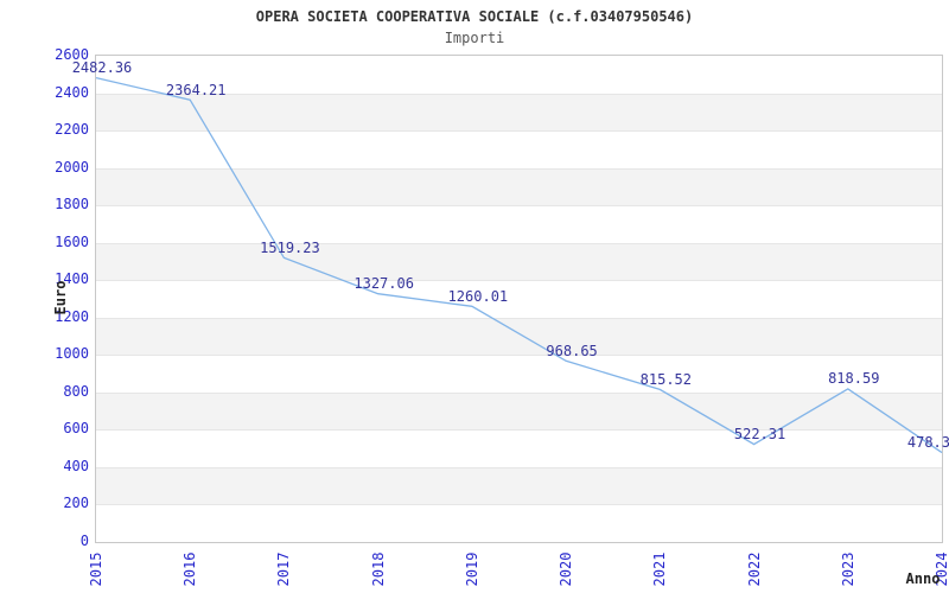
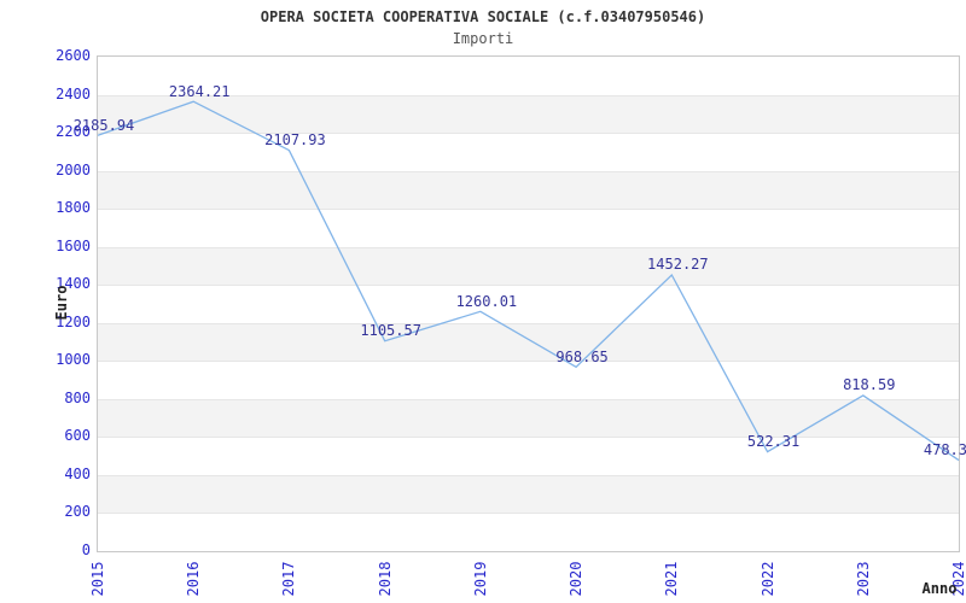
2015: 2482.36 -> 2185.94
2017: 1519.23 -> 2107.93
2018: 1327.06 -> 1105.57
2021: 815.52 -> 1452.27
